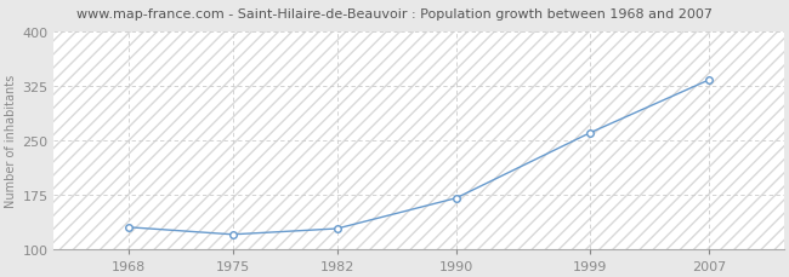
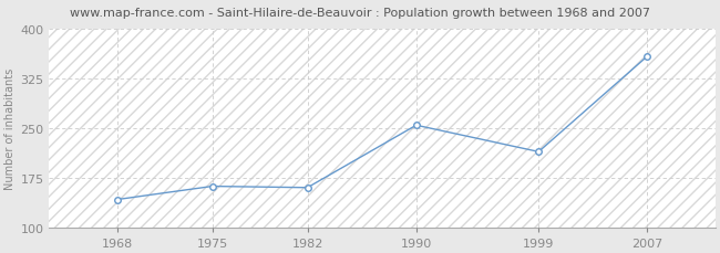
1968: 130 -> 142
1975: 120 -> 162
1982: 128 -> 160
1990: 170 -> 254
1999: 260 -> 214
2007: 333 -> 358
